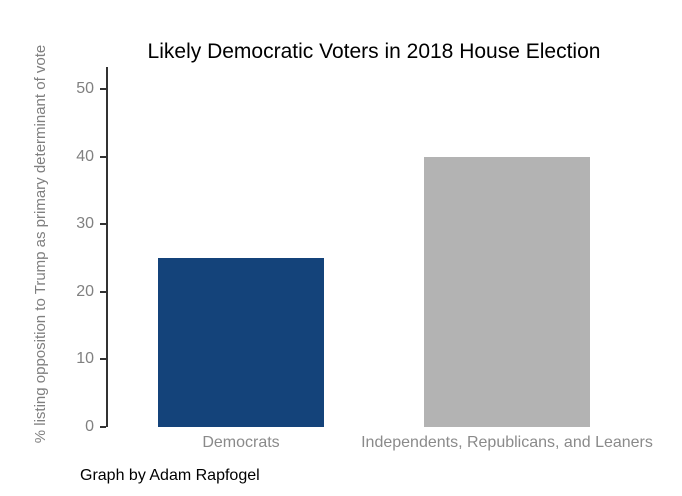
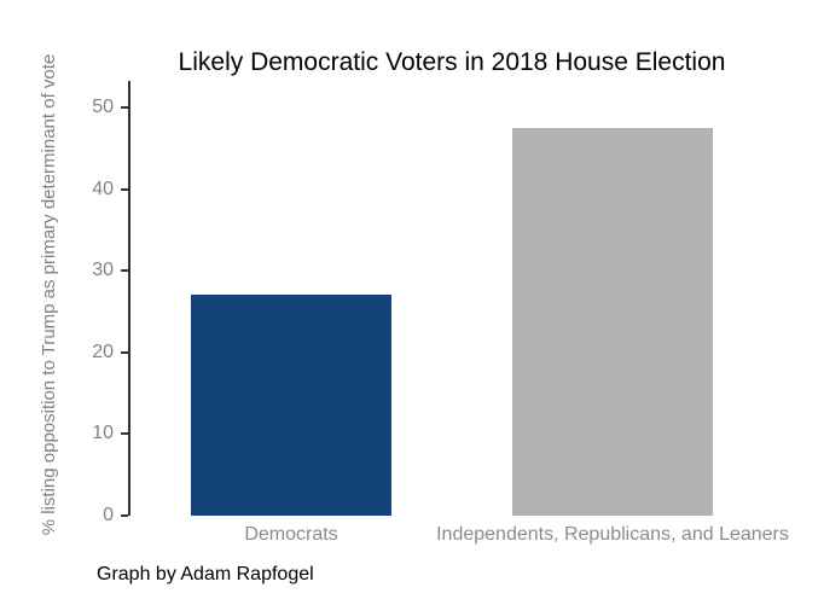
Democrats: 25 -> 27
Independents, Republicans, and Leaners: 40 -> 48
